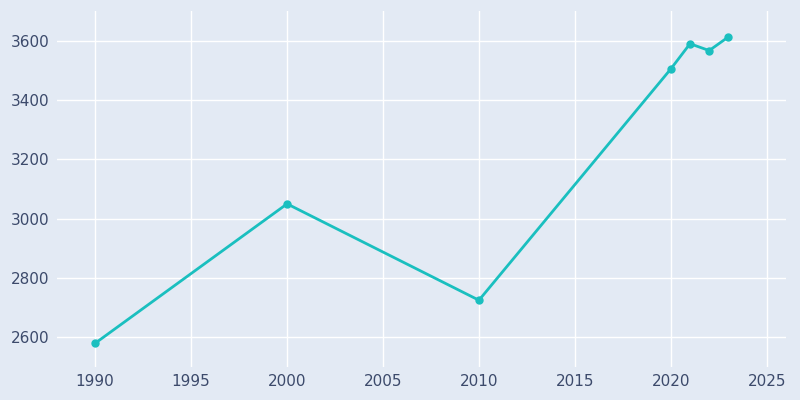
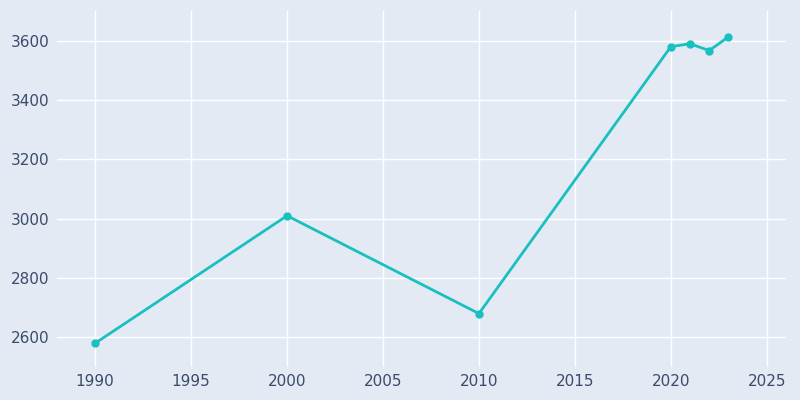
2000: 3050 -> 3010
2010: 2725 -> 2680
2020: 3505 -> 3580
